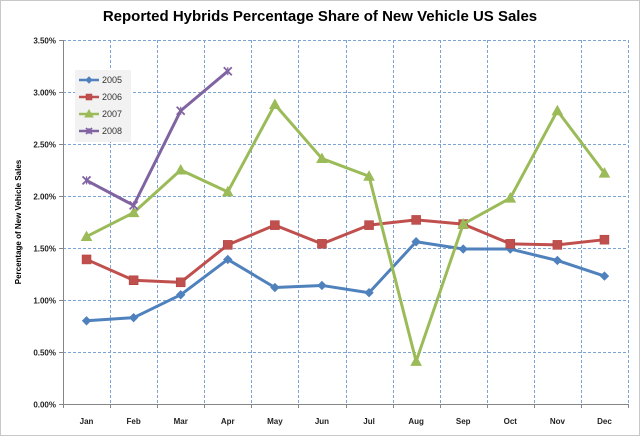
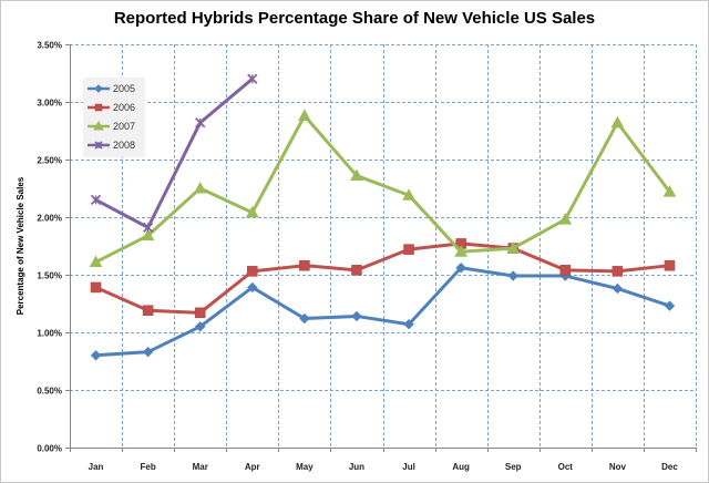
2006/May: 1.72% -> 1.58%
2007/Aug: 0.41% -> 1.70%
